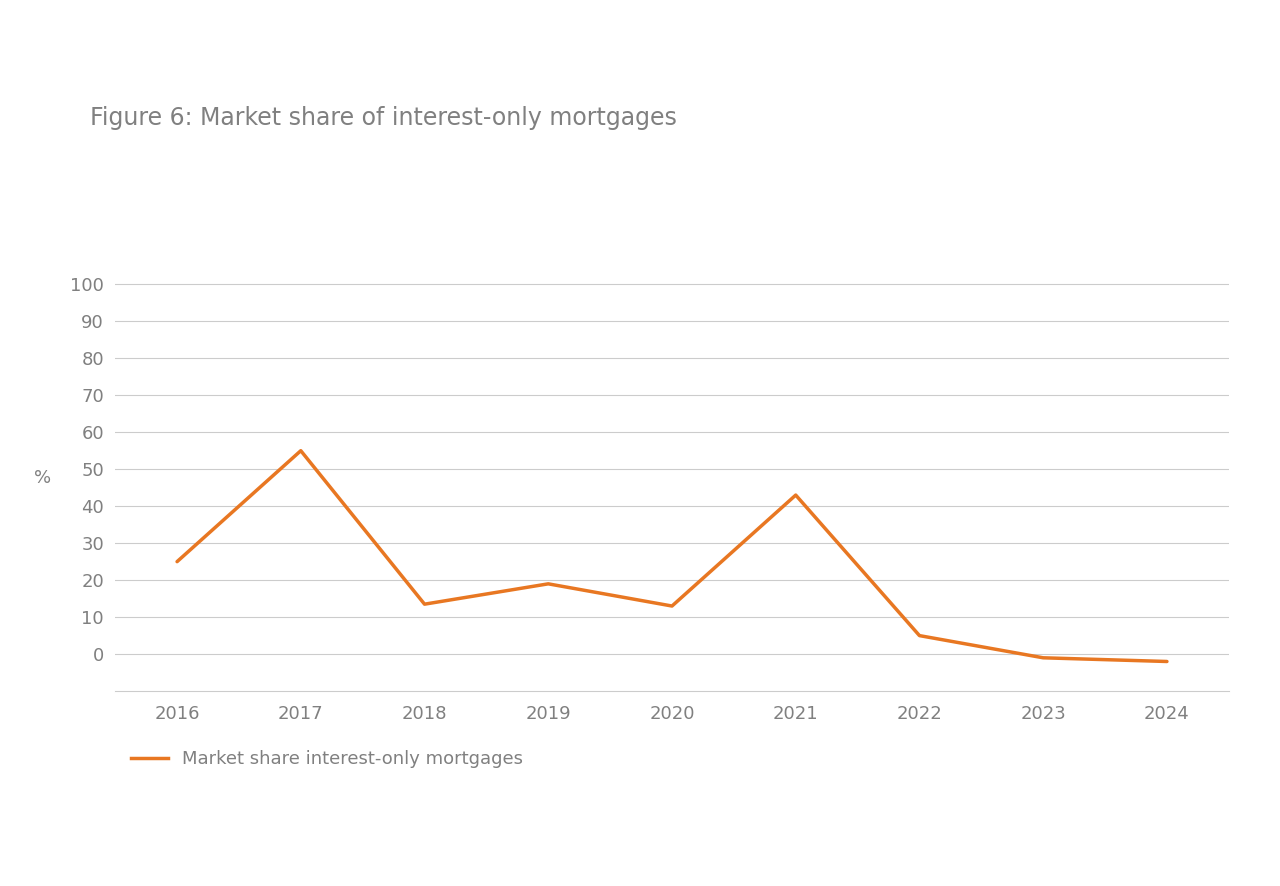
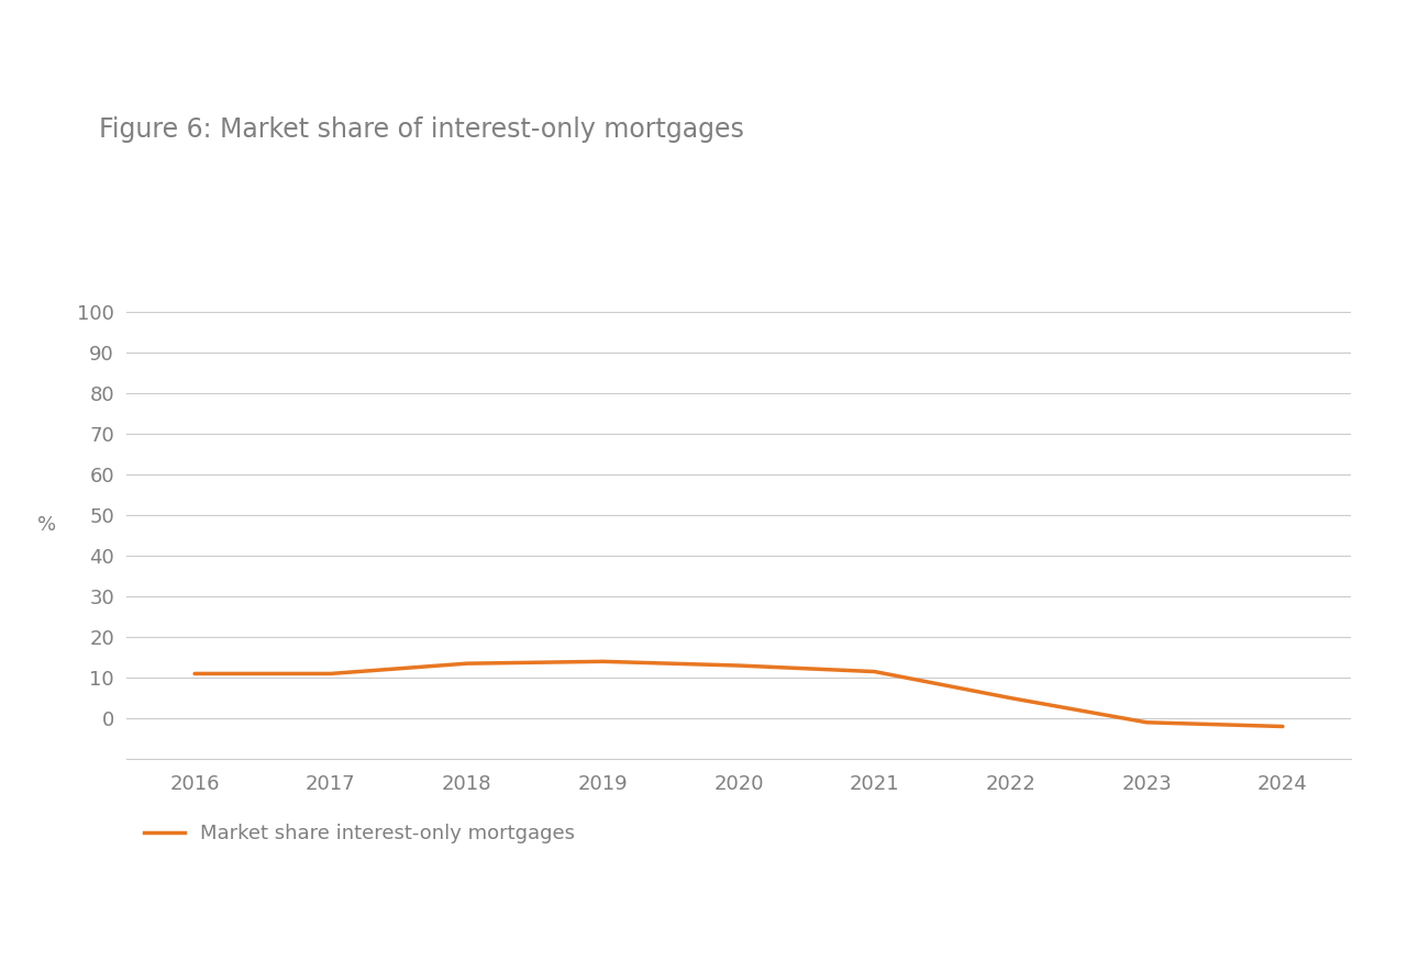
2016: 25.0 -> 11.0
2017: 55.0 -> 11.0
2019: 19.0 -> 14.0
2021: 43.0 -> 11.5
